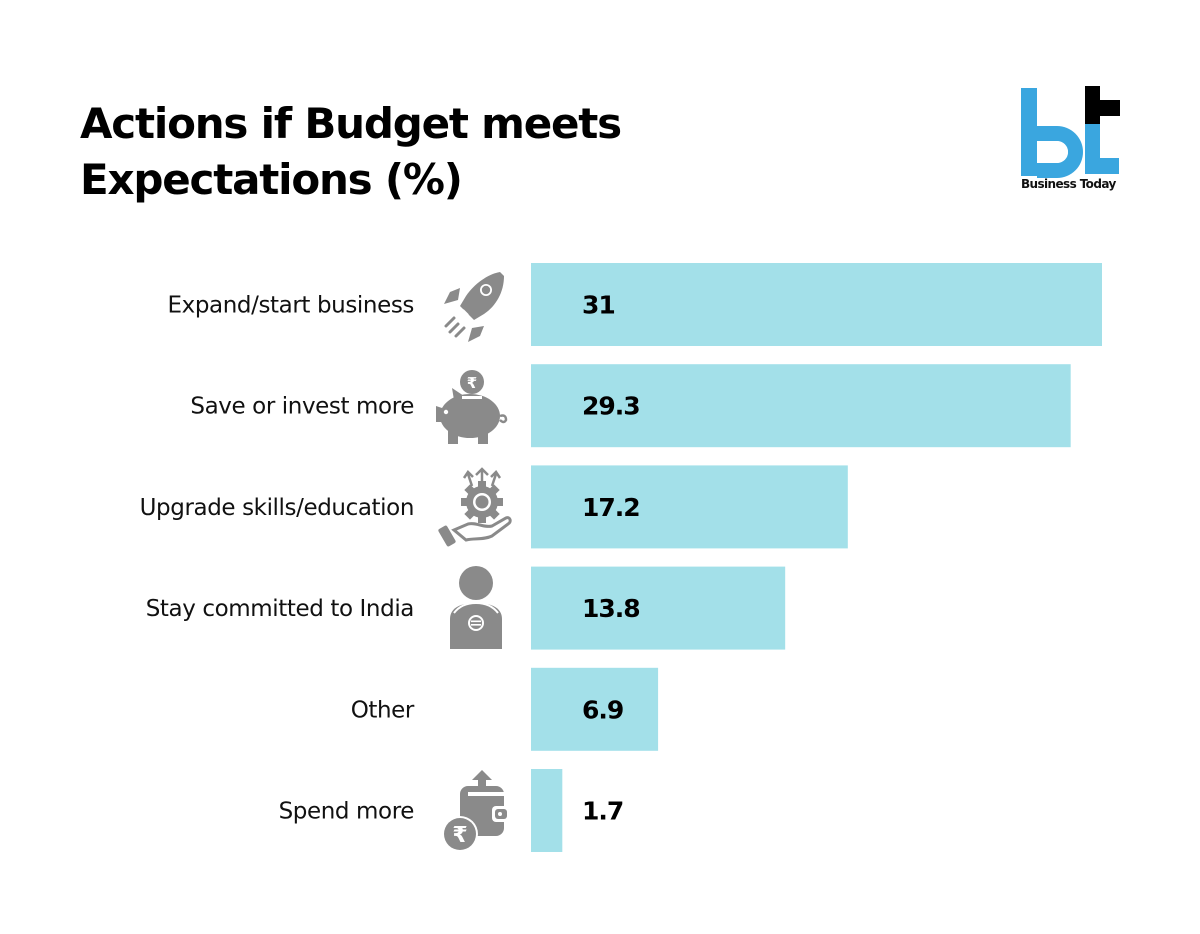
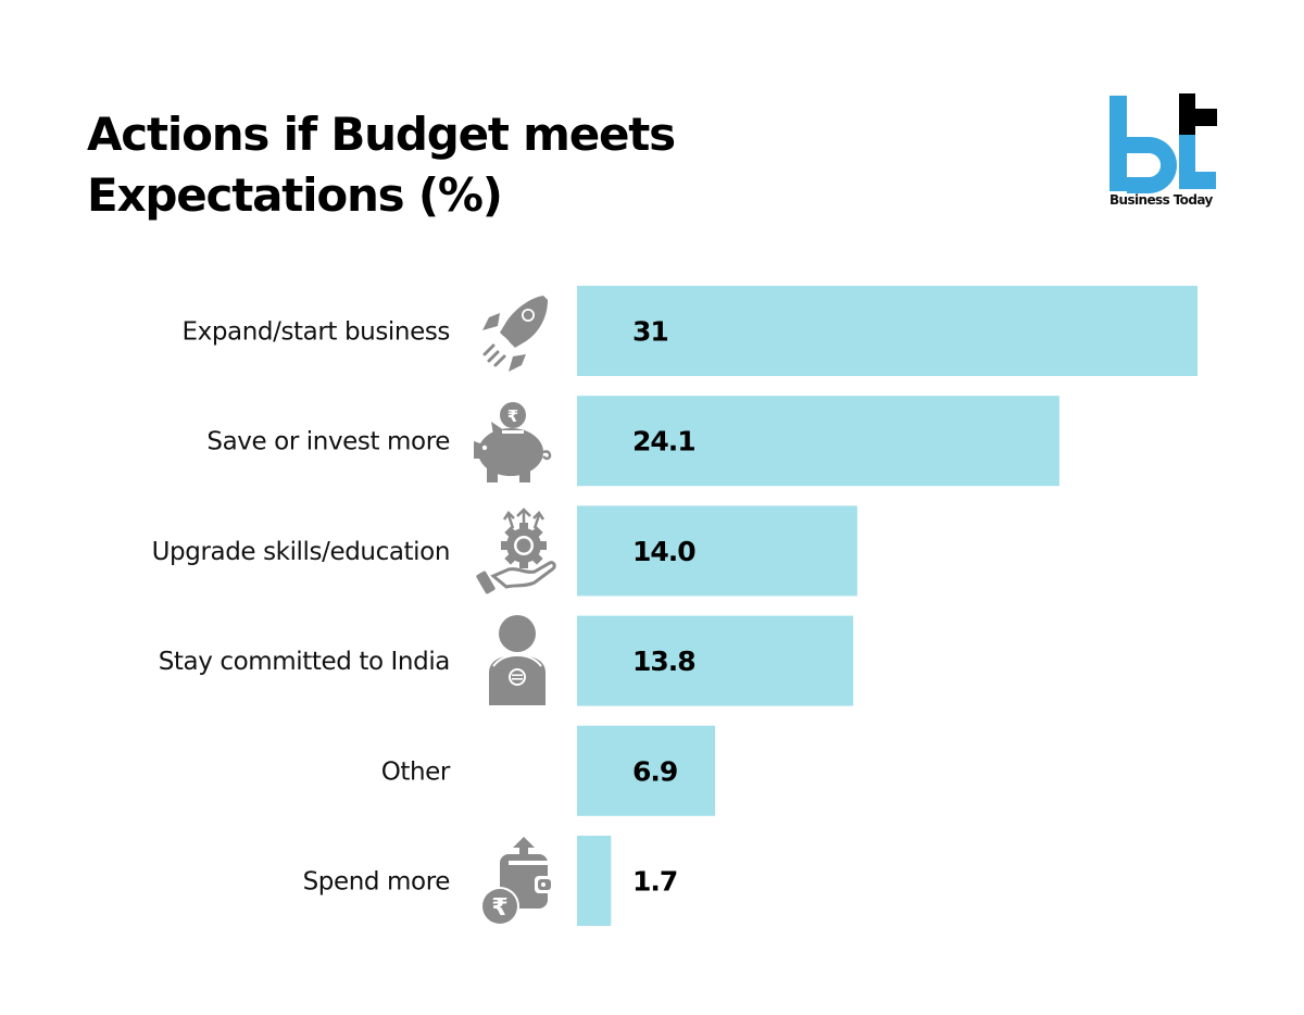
Save or invest more: 29.3 -> 24.1
Upgrade skills/education: 17.2 -> 14.0
